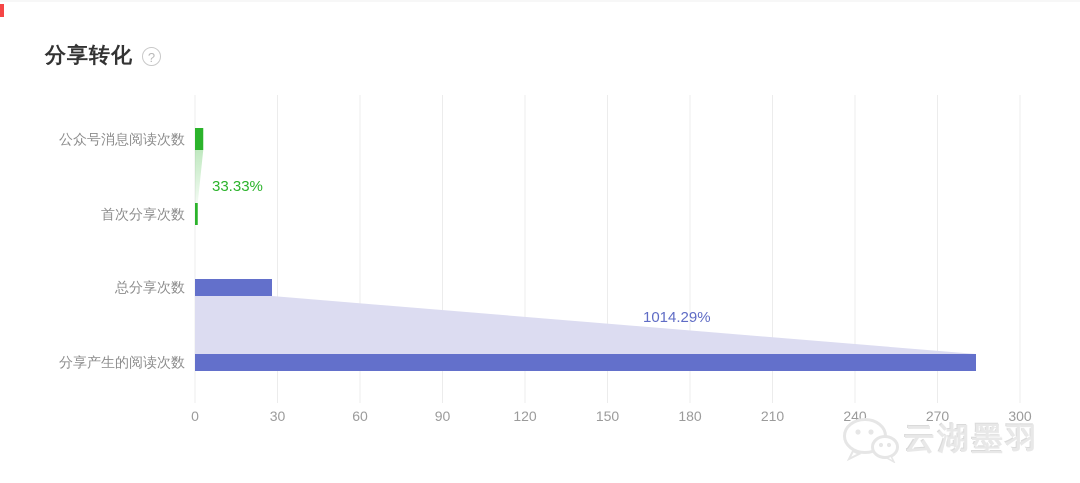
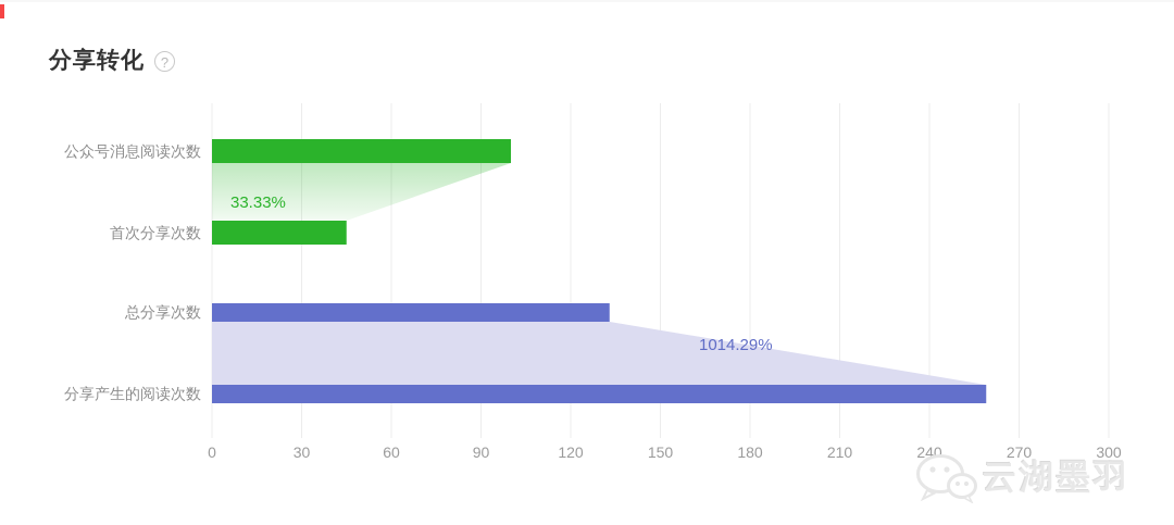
公众号消息阅读次数: 3 -> 100
首次分享次数: 1 -> 45
总分享次数: 28 -> 133
分享产生的阅读次数: 284 -> 259
